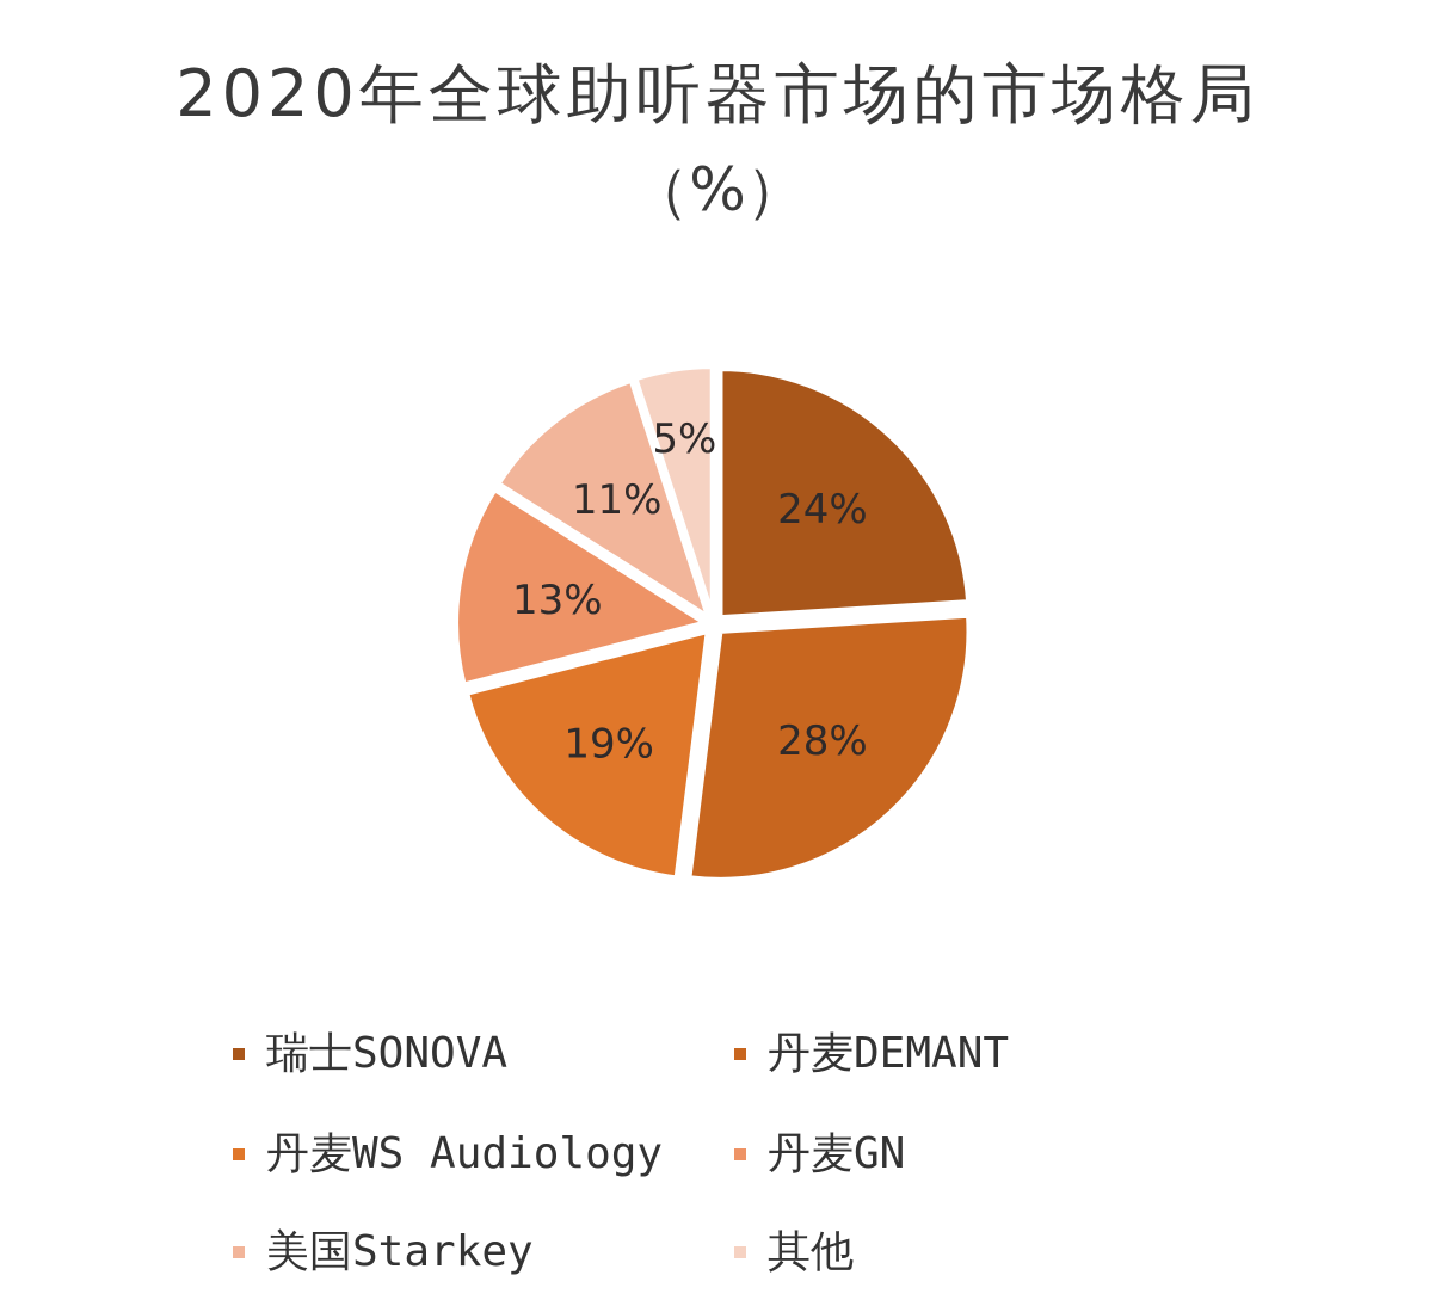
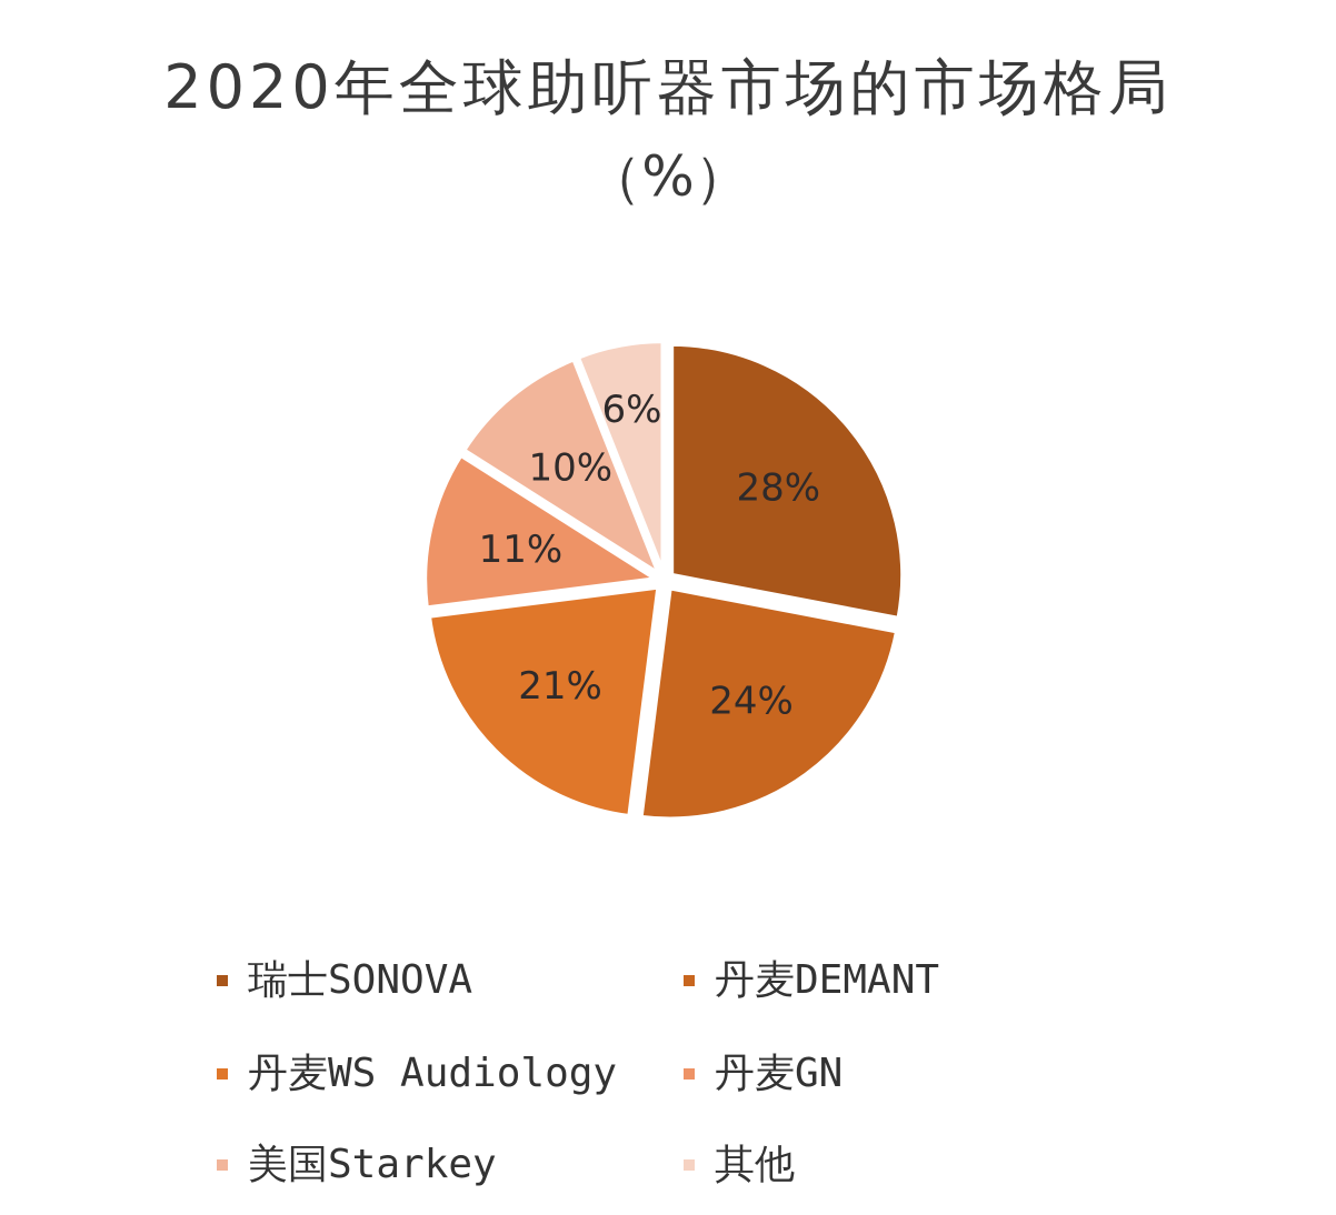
瑞士SONOVA: 24% -> 28%
丹麦DEMANT: 28% -> 24%
丹麦WS Audiology: 19% -> 21%
丹麦GN: 13% -> 11%
美国Starkey: 11% -> 10%
其他: 5% -> 6%
